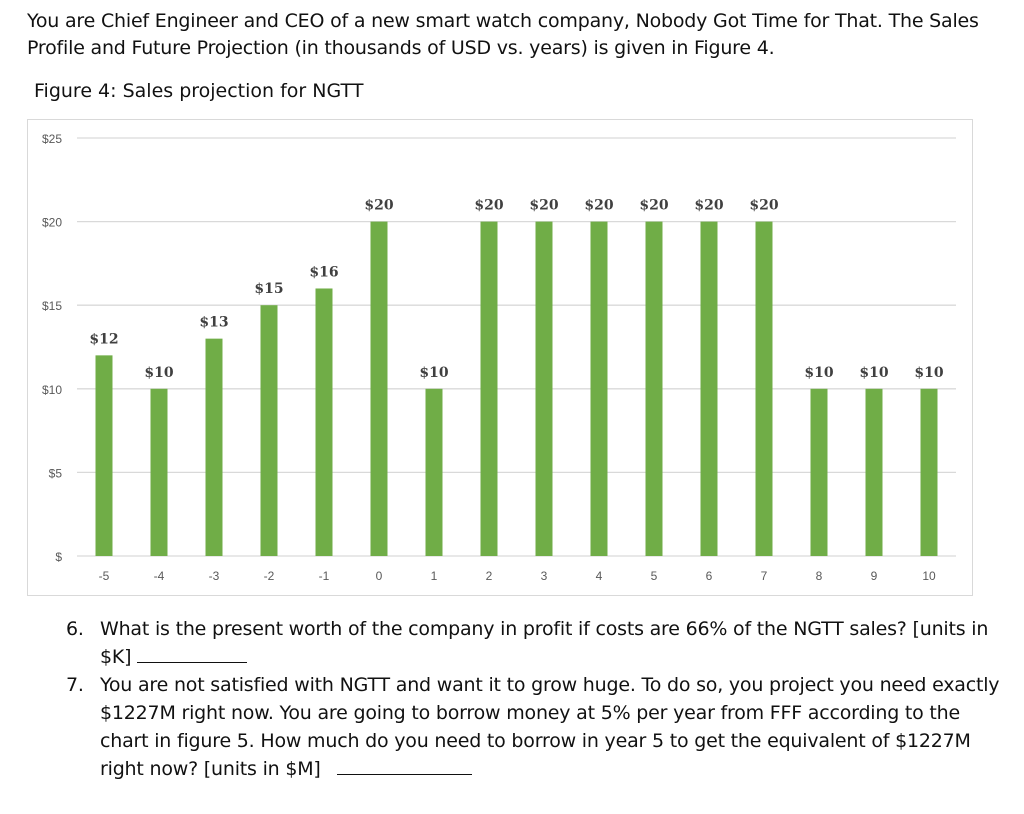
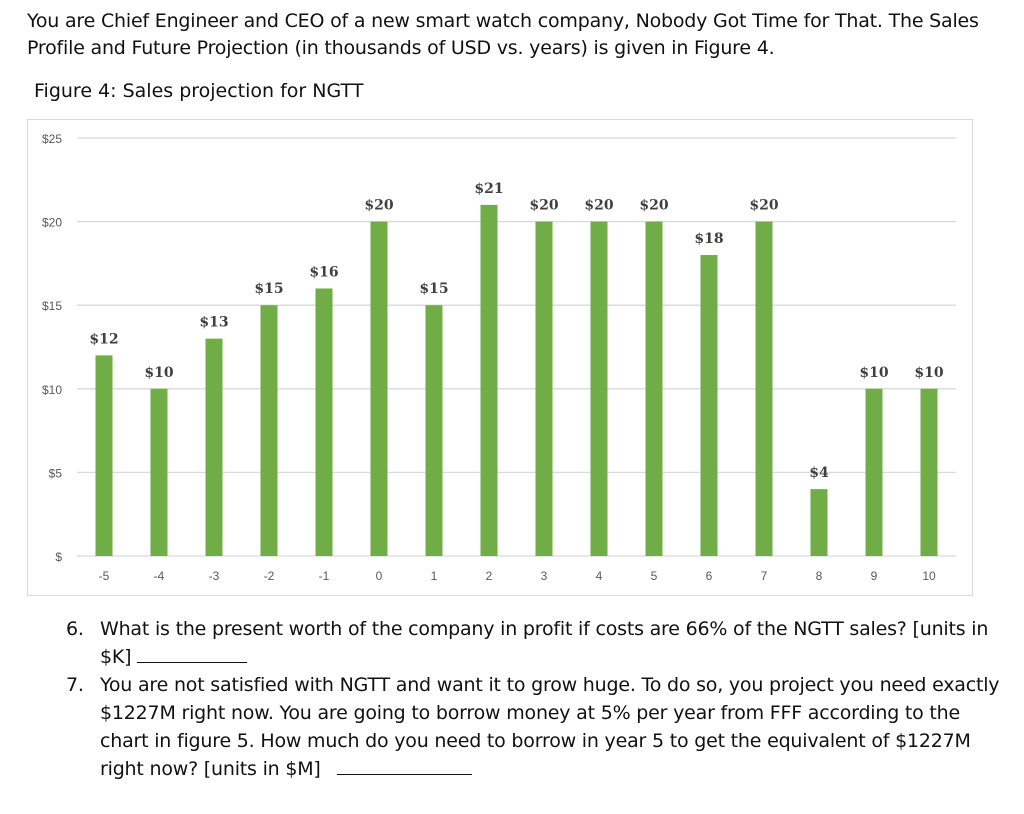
1: $10 -> $15
2: $20 -> $21
6: $20 -> $18
8: $10 -> $4
